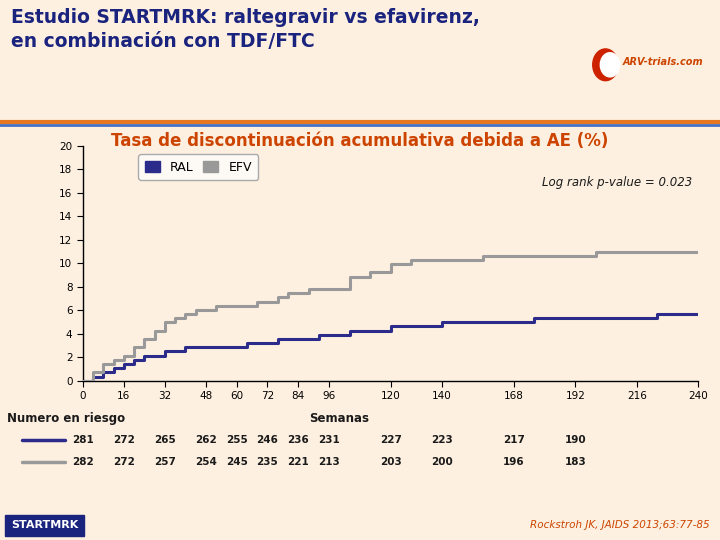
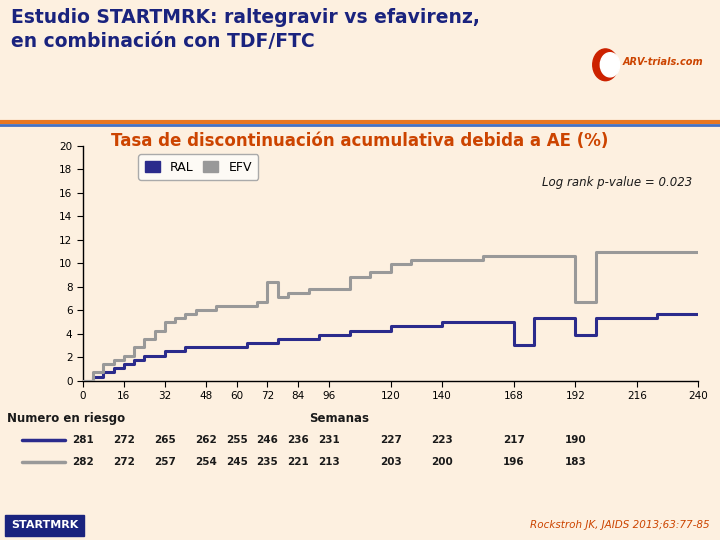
EFV/72: 6.7 -> 8.4
RAL/168: 5.0 -> 3.0
RAL/192: 5.3 -> 3.9
EFV/192: 10.6 -> 6.7
